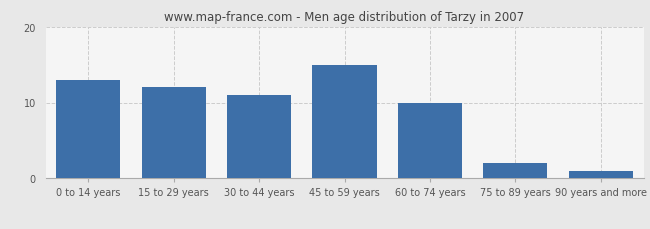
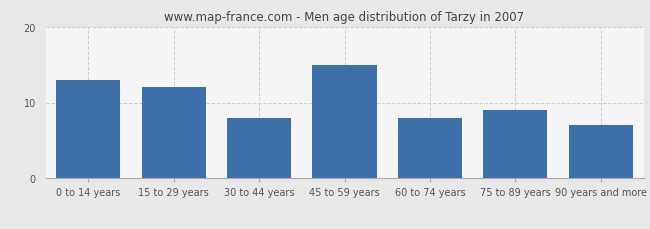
30 to 44 years: 11 -> 8
60 to 74 years: 10 -> 8
75 to 89 years: 2 -> 9
90 years and more: 1 -> 7
